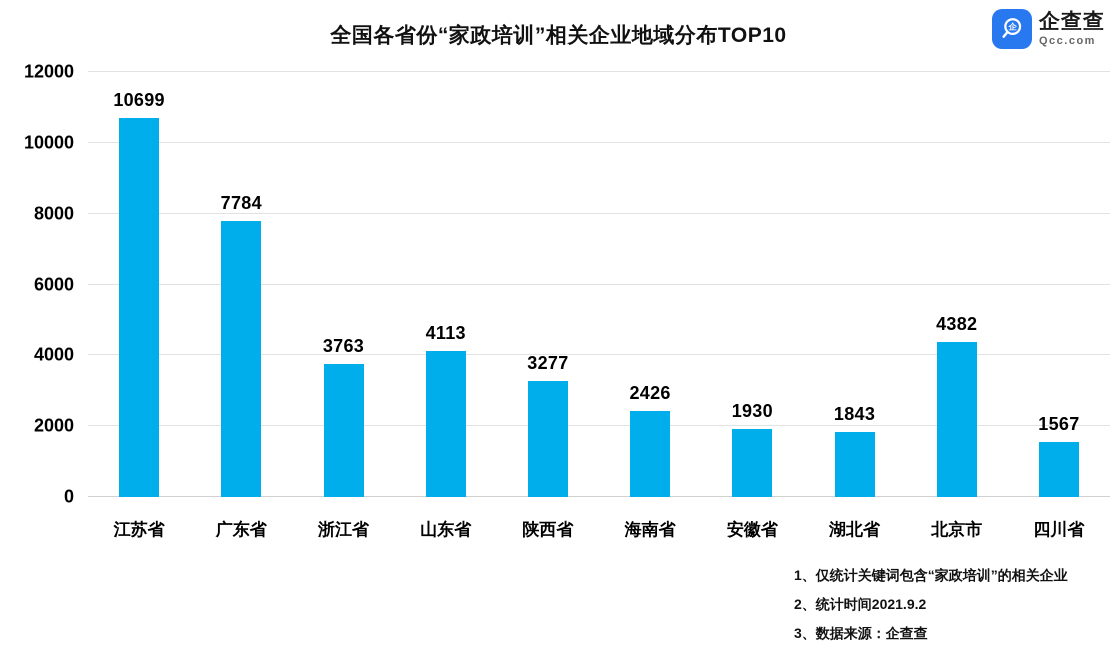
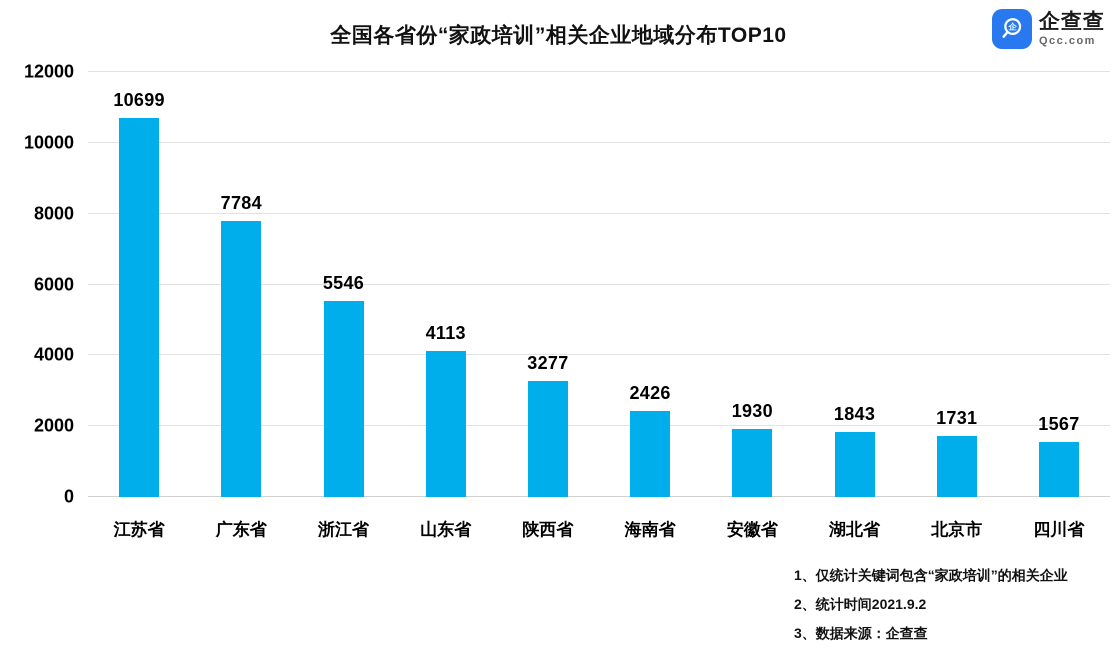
浙江省: 3763 -> 5546
北京市: 4382 -> 1731
